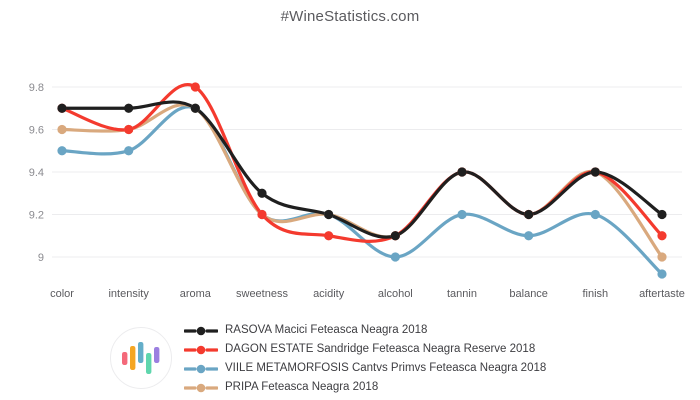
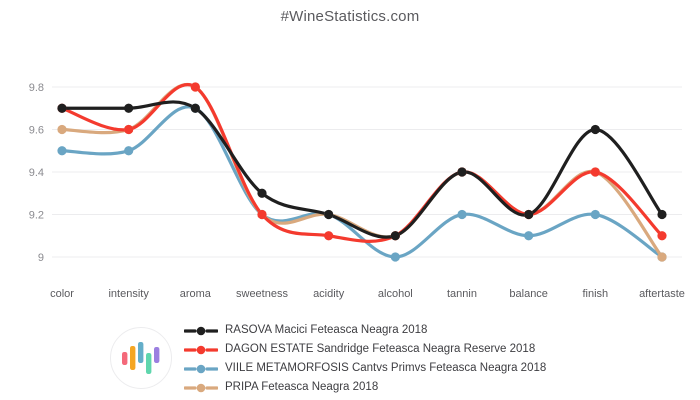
PRIPA Feteasca Neagra 2018/aroma: 9.7 -> 9.8
RASOVA Macici Feteasca Neagra 2018/finish: 9.4 -> 9.6
VIILE METAMORFOSIS Cantvs Primvs Feteasca Neagra 2018/aftertaste: 8.92 -> 9.00
